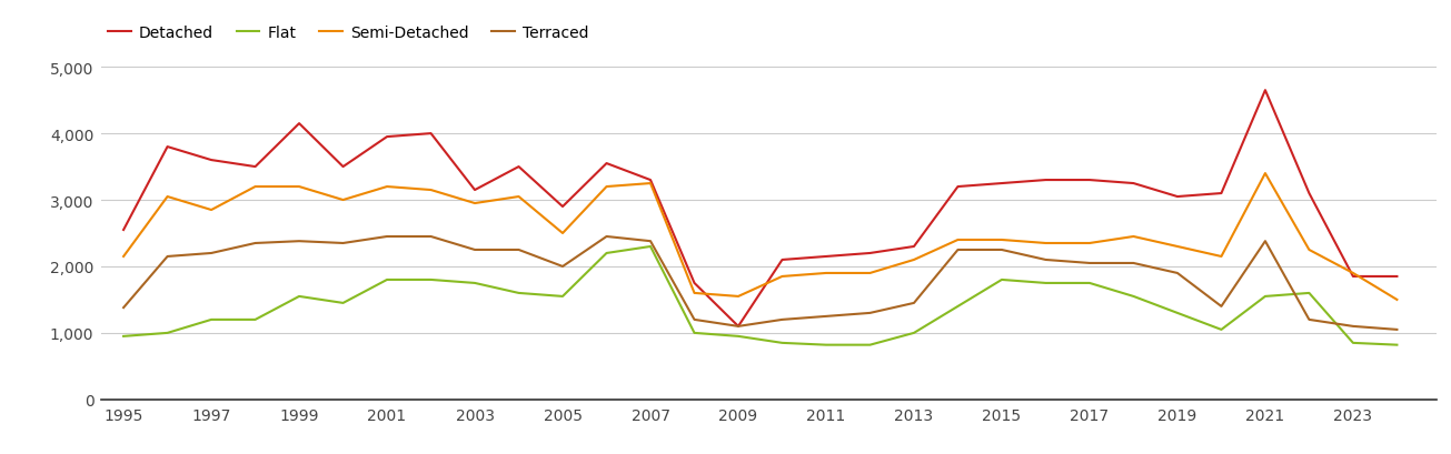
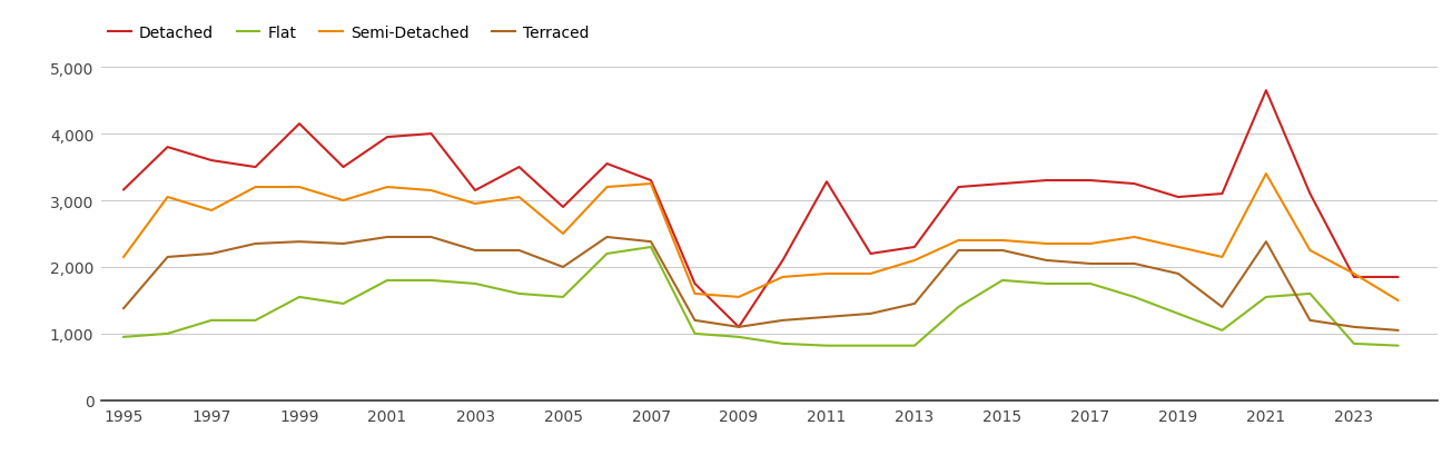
Detached/1995: 2,550 -> 3,160
Detached/2011: 2,150 -> 3,280
Flat/2013: 1,000 -> 820
